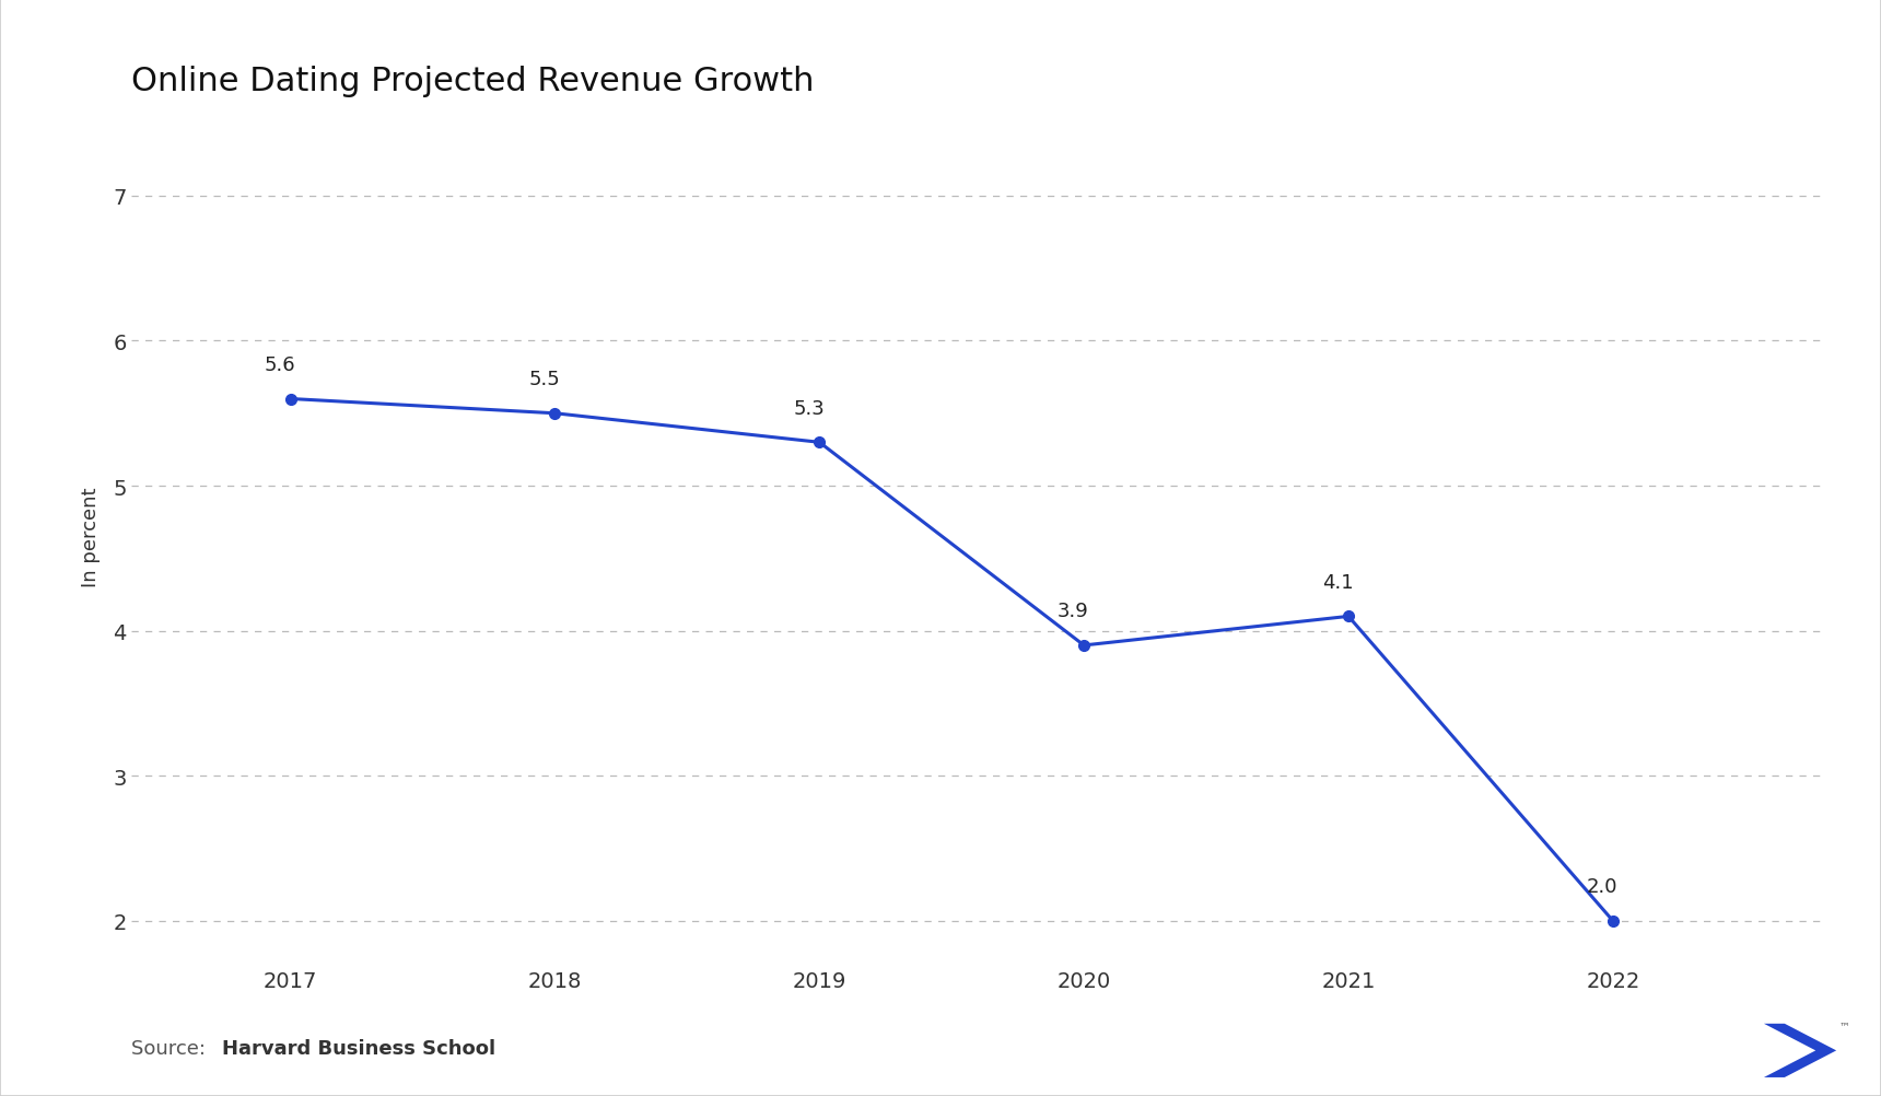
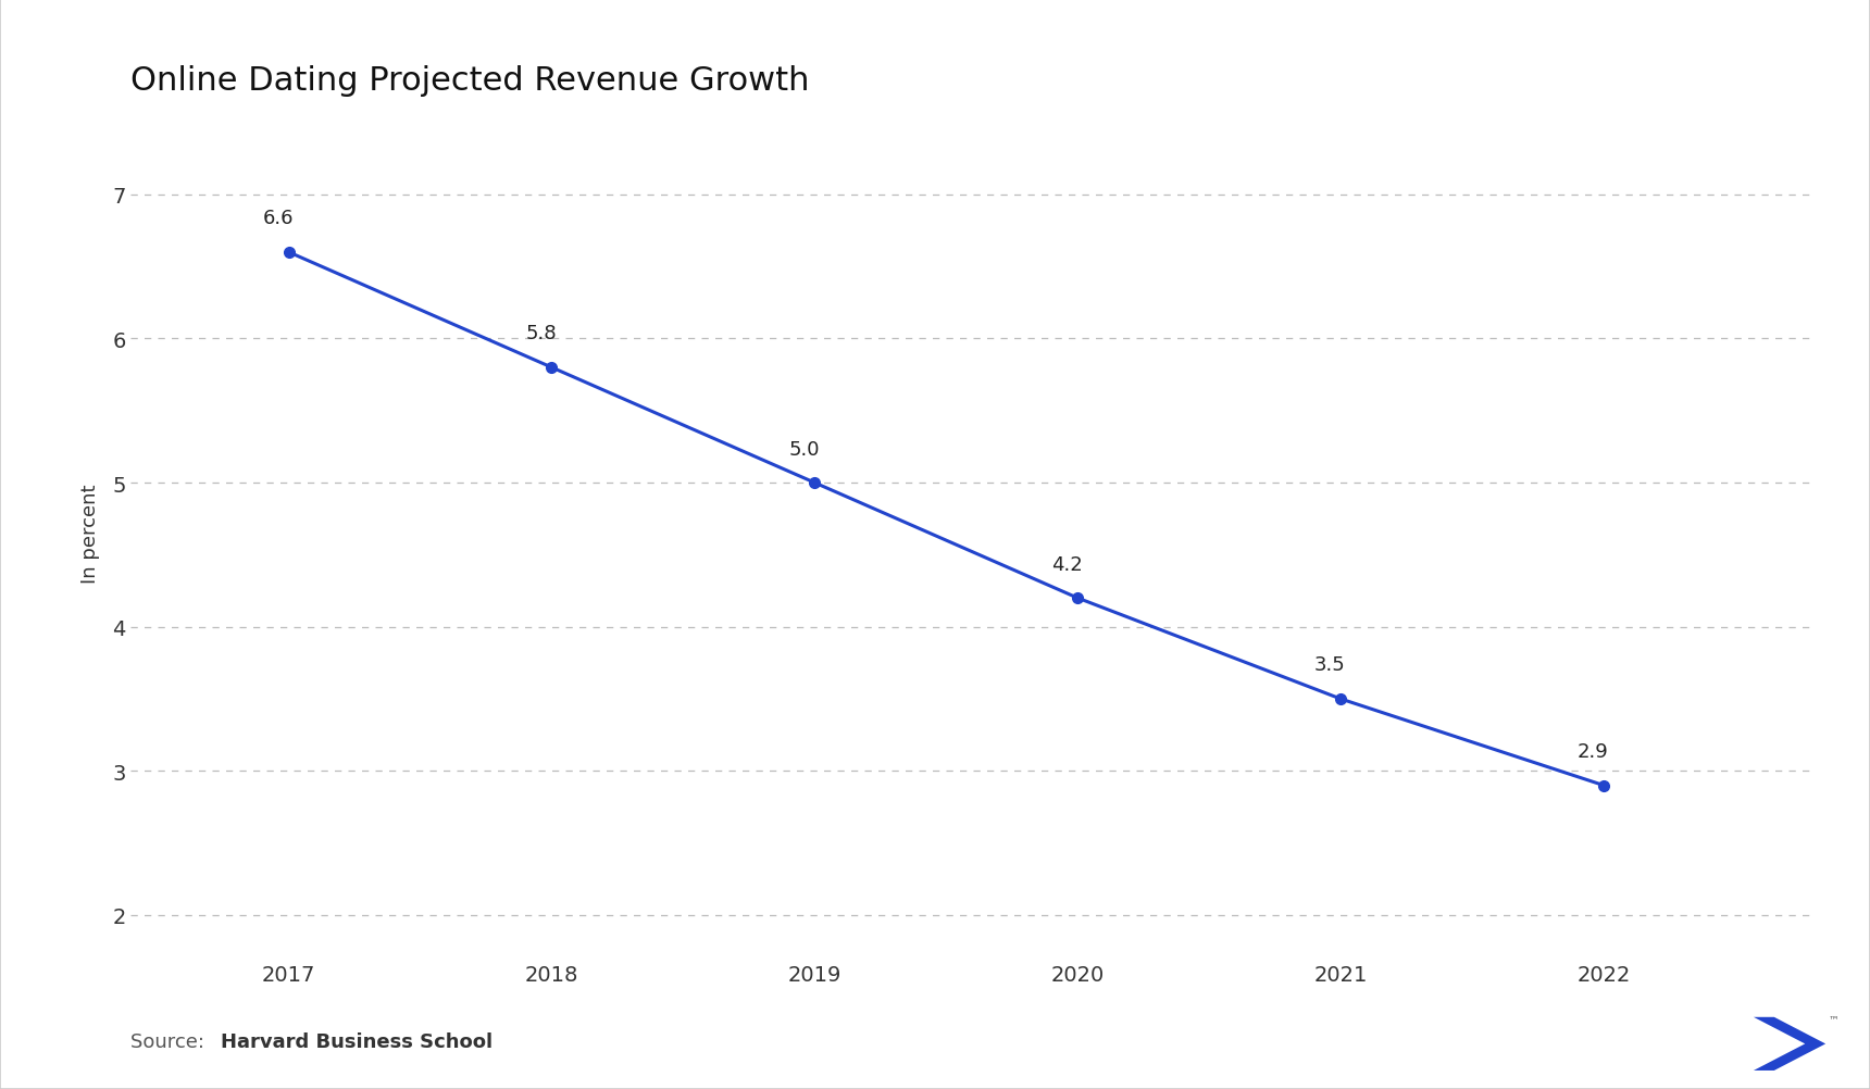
2017: 5.6 -> 6.6
2018: 5.5 -> 5.8
2019: 5.3 -> 5.0
2020: 3.9 -> 4.2
2021: 4.1 -> 3.5
2022: 2.0 -> 2.9
